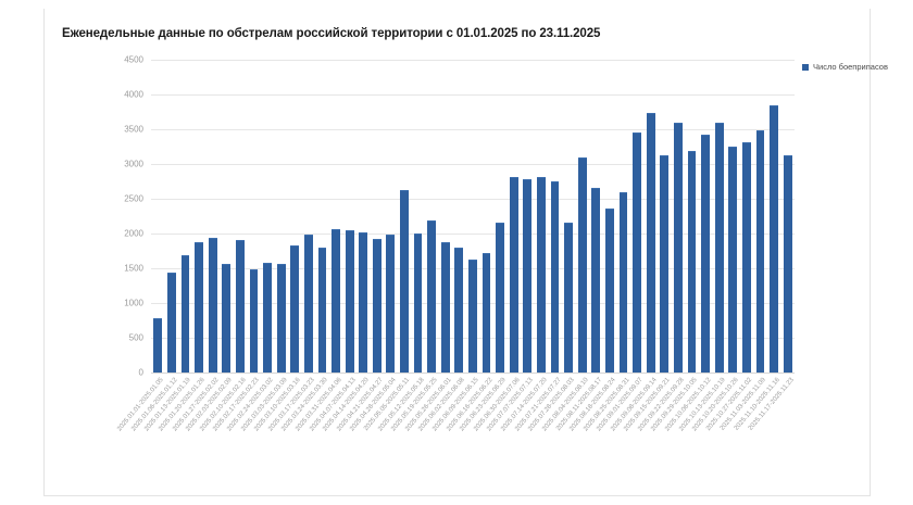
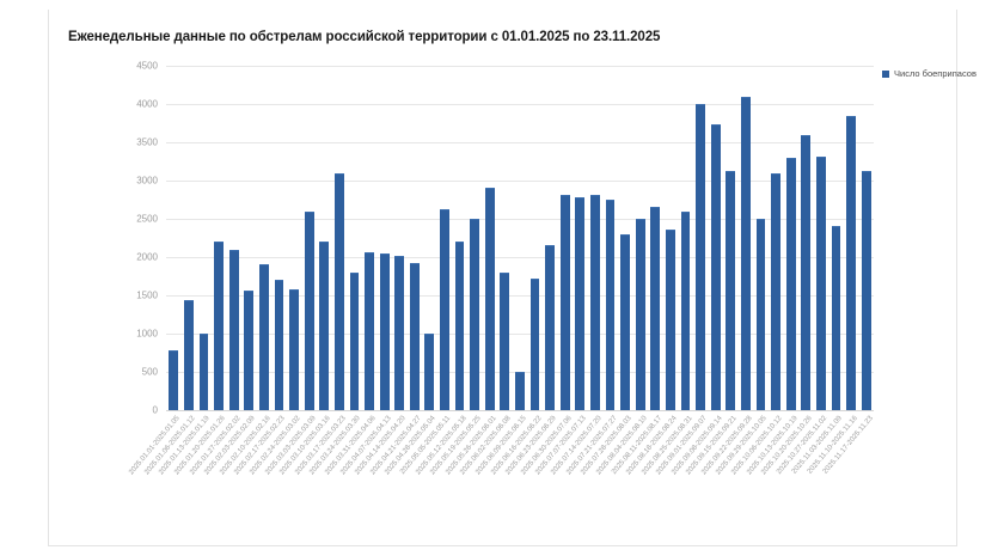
2025.01.13-2025.01.19: 1700 -> 1000
2025.01.20-2025.01.26: 1900 -> 2200
2025.01.27-2025.02.02: 1900 -> 2100
2025.02.17-2025.02.23: 1500 -> 1700
2025.03.03-2025.03.09: 1600 -> 2600
2025.03.10-2025.03.16: 1800 -> 2200
2025.03.17-2025.03.23: 2000 -> 3100
2025.04.28-2025.05.04: 2000 -> 1000
2025.05.12-2025.05.18: 2000 -> 2200
2025.05.19-2025.05.25: 2200 -> 2500
2025.05.26-2025.06.01: 1900 -> 2900
2025.06.09-2025.06.15: 1600 -> 500
2025.07.28-2025.08.03: 2200 -> 2300
2025.08.04-2025.08.10: 3100 -> 2500
2025.09.01-2025.09.07: 3400 -> 4000
2025.09.22-2025.09.28: 3600 -> 4100
2025.09.29-2025.10.05: 3200 -> 2500
2025.10.06-2025.10.12: 3400 -> 3100
2025.10.13-2025.10.19: 3600 -> 3300
2025.10.20-2025.10.26: 3200 -> 3600
2025.11.03-2025.11.09: 3500 -> 2400
